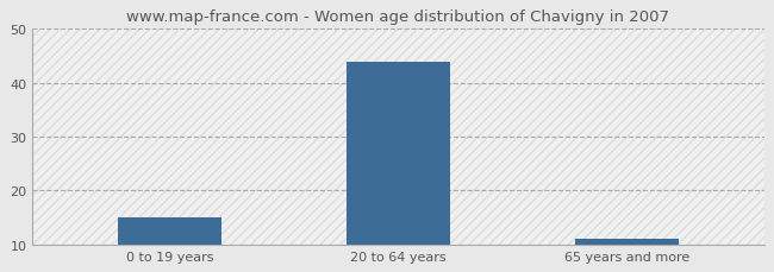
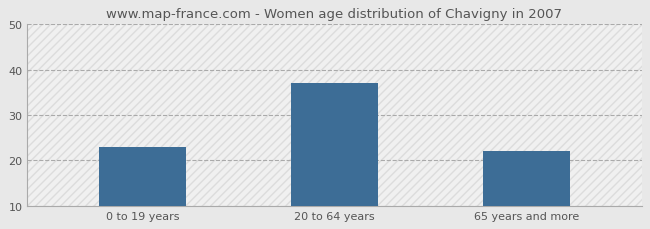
0 to 19 years: 15 -> 23
20 to 64 years: 44 -> 37
65 years and more: 11 -> 22
